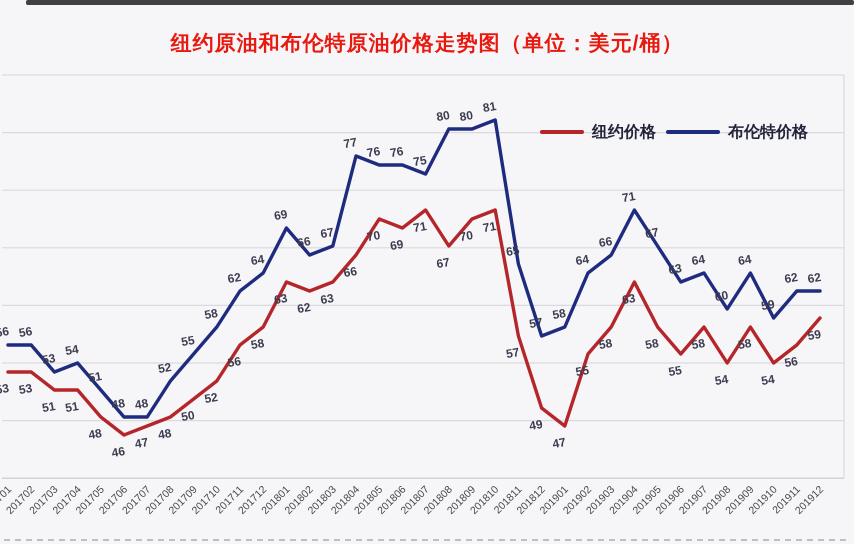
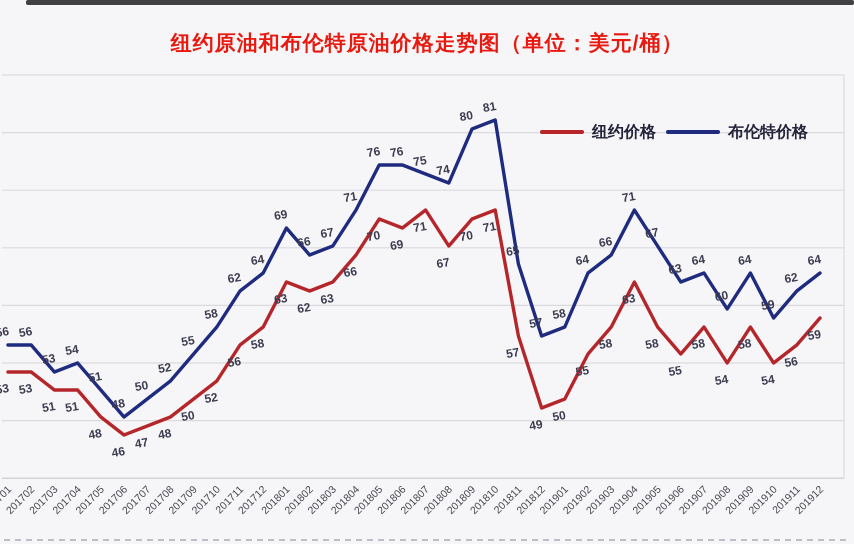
布伦特价格/201707: 48 -> 50
布伦特价格/201804: 77 -> 71
布伦特价格/201808: 80 -> 74
纽约价格/201901: 47 -> 50
布伦特价格/201912: 62 -> 64
